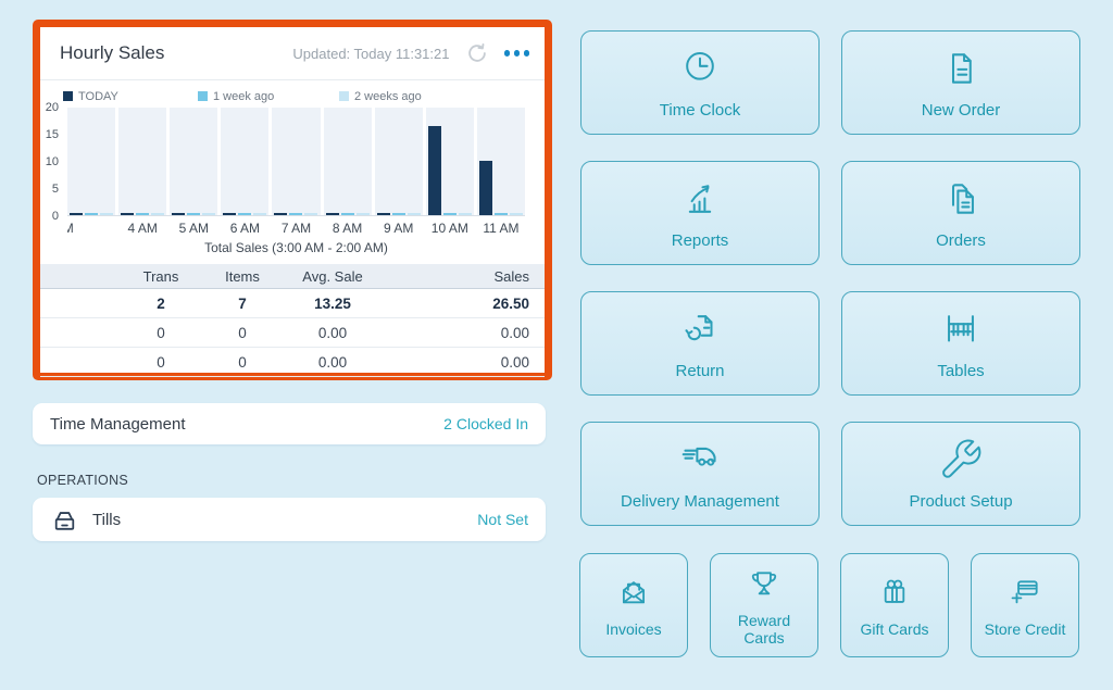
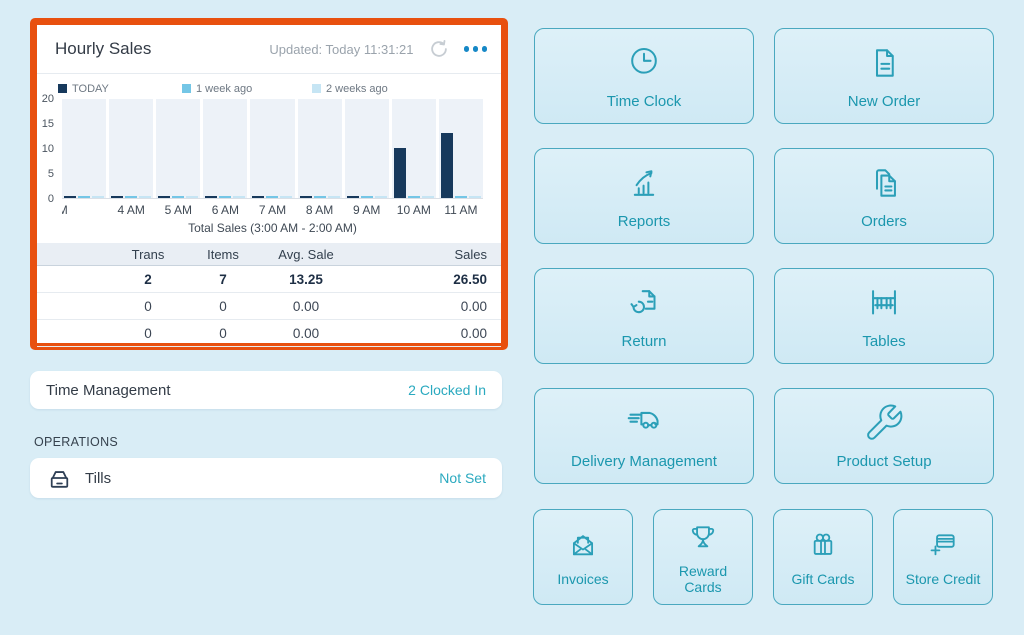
TODAY/10 AM: 16 -> 10
TODAY/11 AM: 10 -> 13
